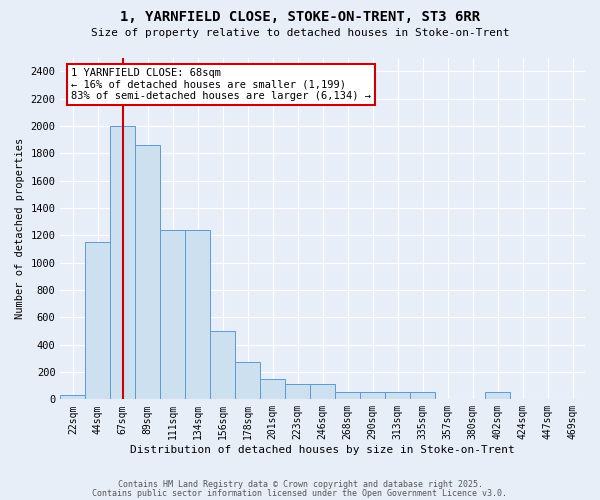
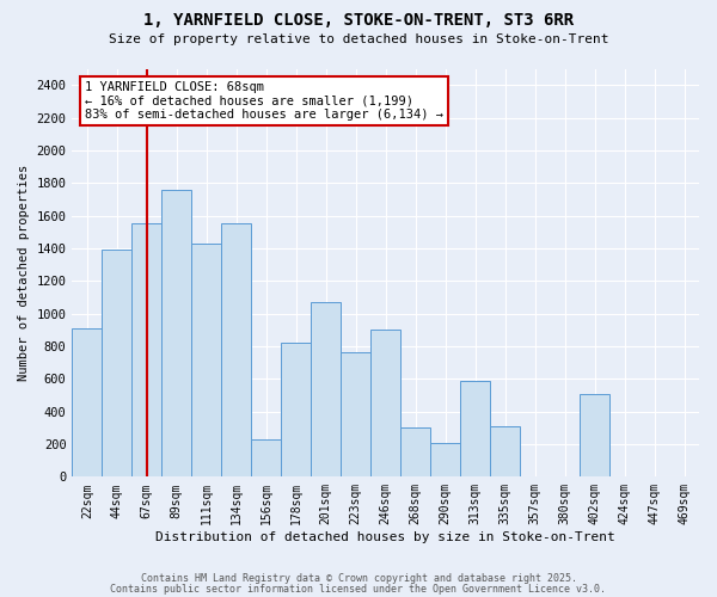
22sqm: 30 -> 910
44sqm: 1150 -> 1390
67sqm: 2000 -> 1550
89sqm: 1860 -> 1760
111sqm: 1240 -> 1430
134sqm: 1240 -> 1550
156sqm: 500 -> 230
178sqm: 270 -> 820
201sqm: 150 -> 1070
223sqm: 110 -> 760
246sqm: 110 -> 900
268sqm: 50 -> 300
290sqm: 50 -> 210
313sqm: 50 -> 590
335sqm: 50 -> 310
402sqm: 50 -> 510
